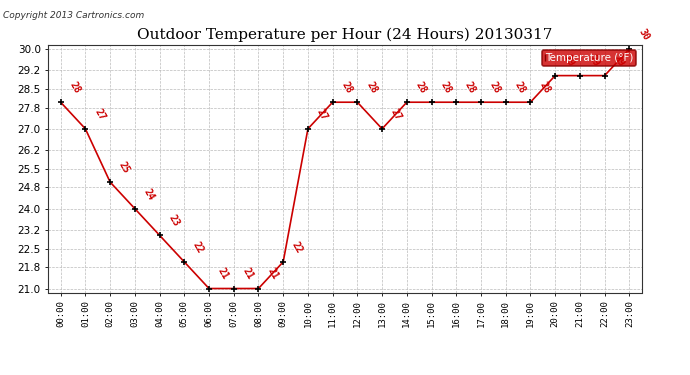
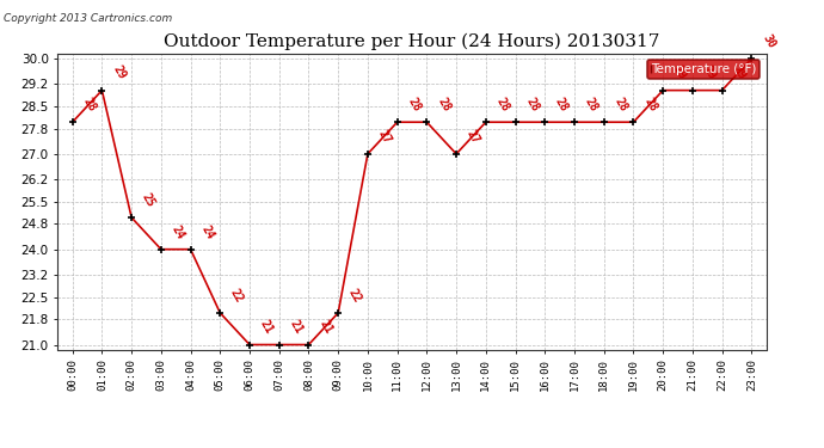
01:00: 27 -> 29
04:00: 23 -> 24
